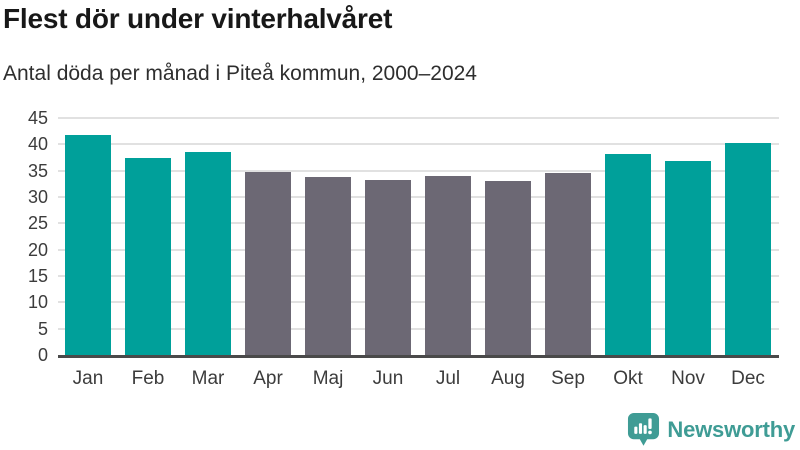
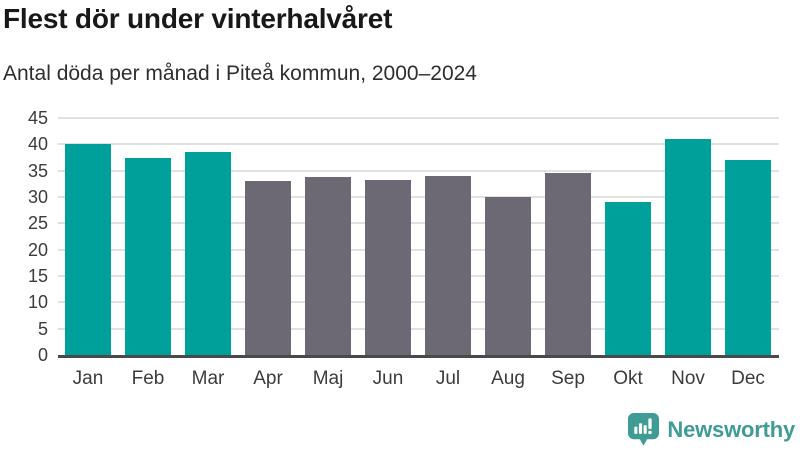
Jan: 42 -> 40
Apr: 35 -> 33
Aug: 33 -> 30
Okt: 38 -> 29
Nov: 37 -> 41
Dec: 40 -> 37
